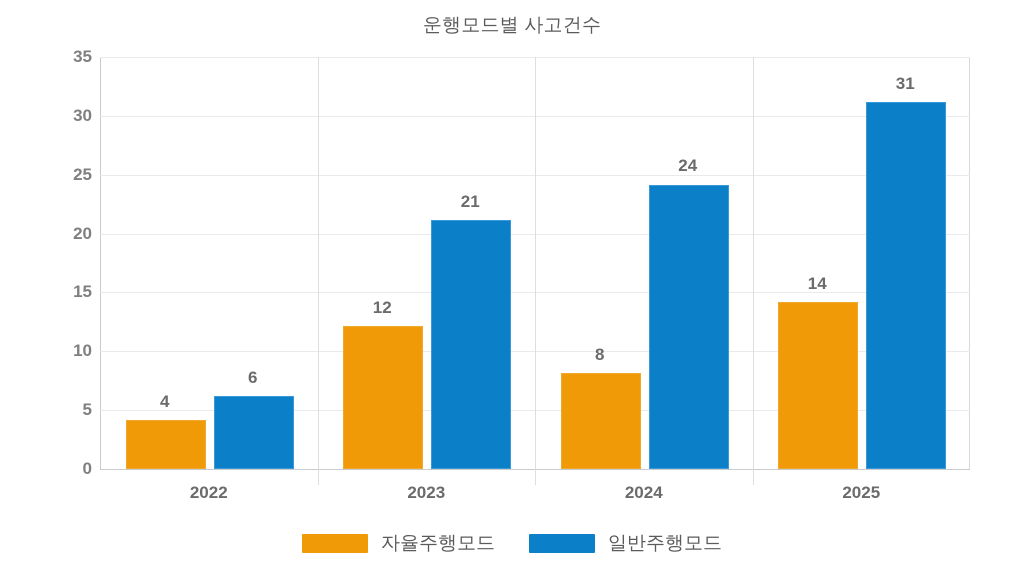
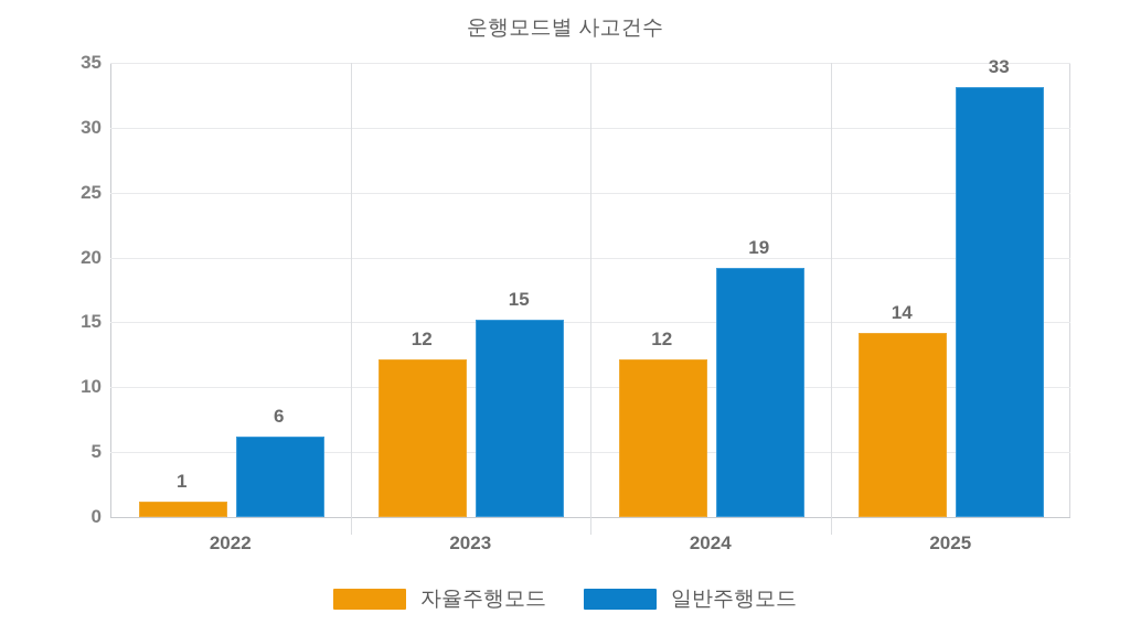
자율주행모드/2022: 4 -> 1
일반주행모드/2023: 21 -> 15
자율주행모드/2024: 8 -> 12
일반주행모드/2024: 24 -> 19
일반주행모드/2025: 31 -> 33
